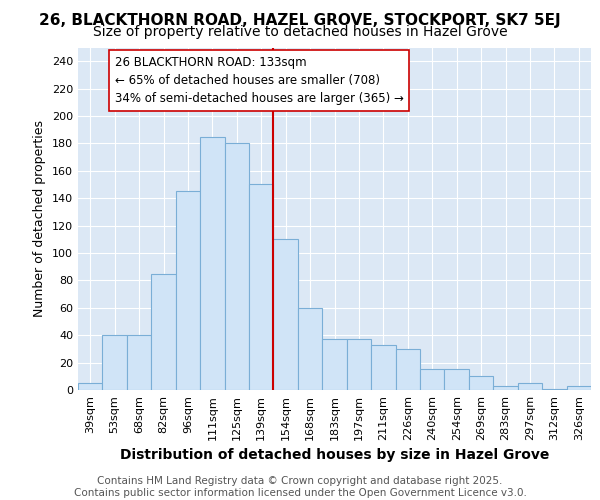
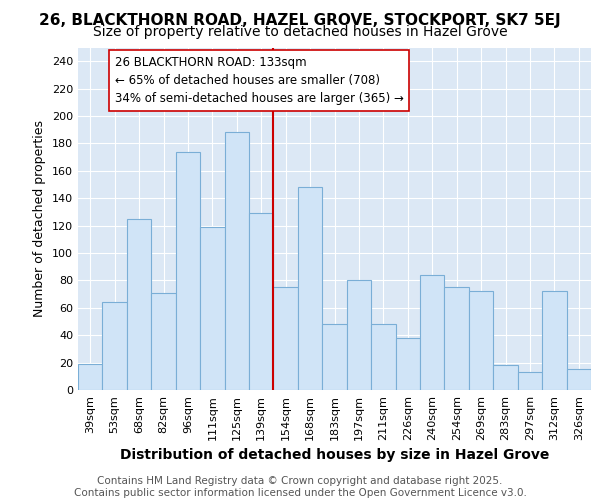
39sqm: 5 -> 19
53sqm: 40 -> 64
68sqm: 40 -> 125
82sqm: 85 -> 71
96sqm: 145 -> 174
111sqm: 185 -> 119
125sqm: 180 -> 188
139sqm: 150 -> 129
154sqm: 110 -> 75
168sqm: 60 -> 148
183sqm: 37 -> 48
197sqm: 37 -> 80
211sqm: 33 -> 48
226sqm: 30 -> 38
240sqm: 15 -> 84
254sqm: 15 -> 75
269sqm: 10 -> 72
283sqm: 3 -> 18
297sqm: 5 -> 13
312sqm: 1 -> 72
326sqm: 3 -> 15
